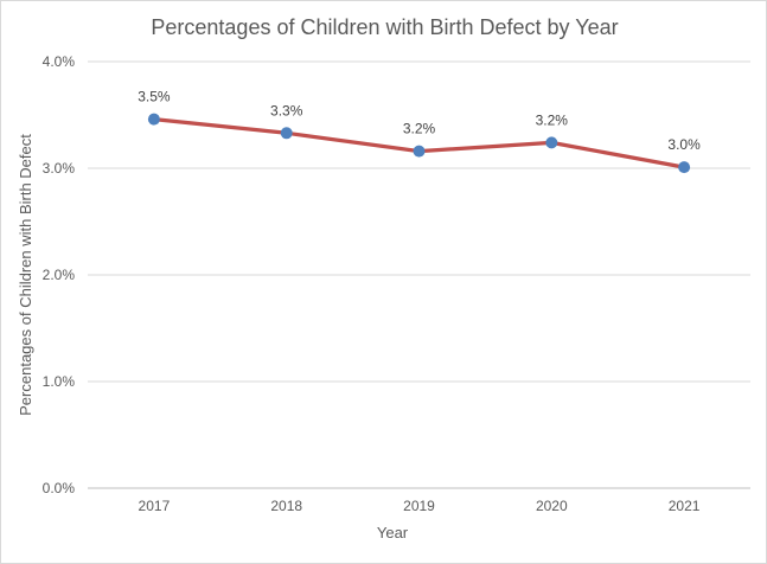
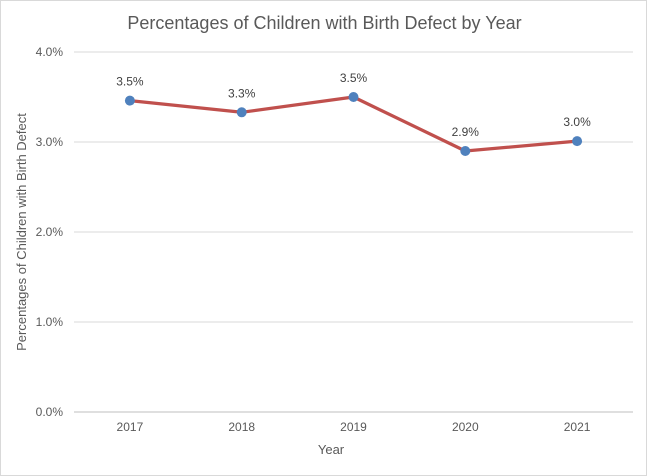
2019: 3.2% -> 3.5%
2020: 3.2% -> 2.9%
